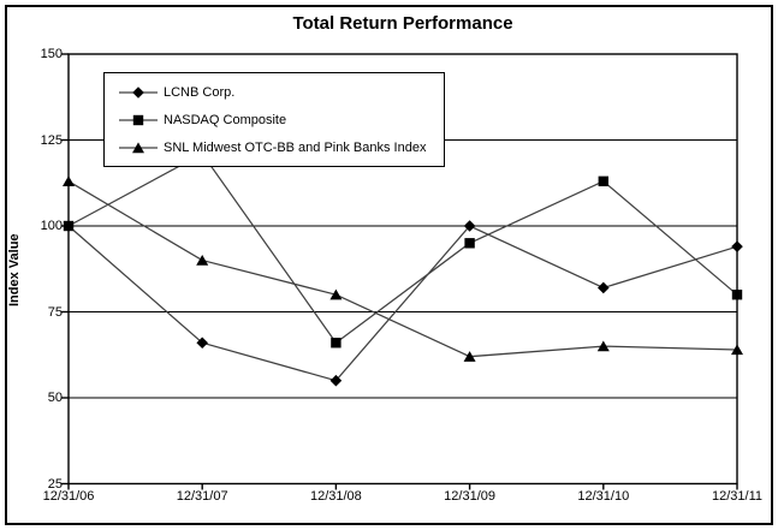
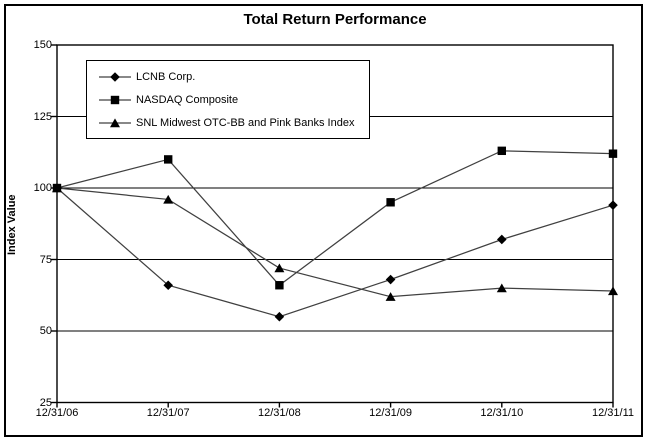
SNL Midwest OTC-BB and Pink Banks Index/12/31/06: 113 -> 100
NASDAQ Composite/12/31/07: 121 -> 110
SNL Midwest OTC-BB and Pink Banks Index/12/31/07: 90 -> 96
SNL Midwest OTC-BB and Pink Banks Index/12/31/08: 80 -> 72
LCNB Corp./12/31/09: 100 -> 68
NASDAQ Composite/12/31/11: 80 -> 112
